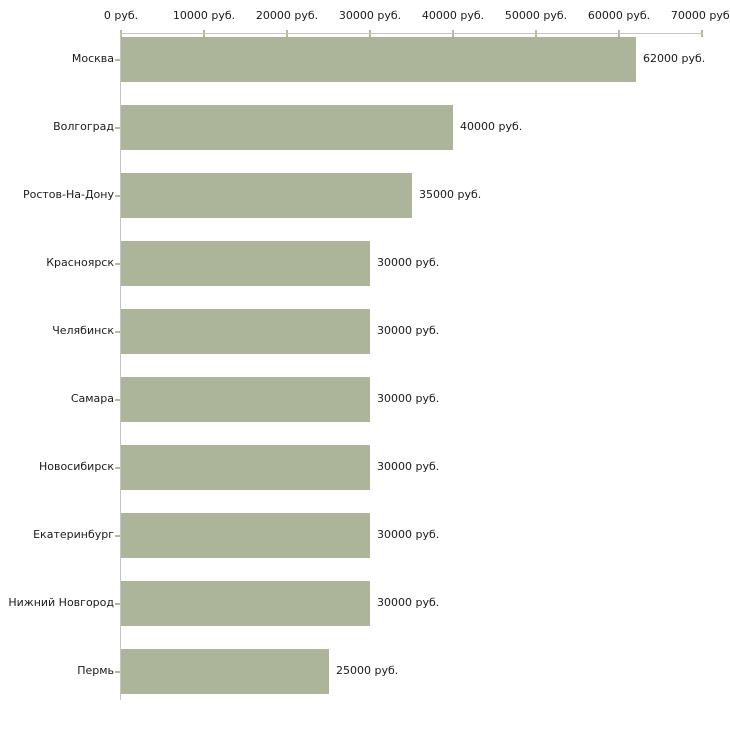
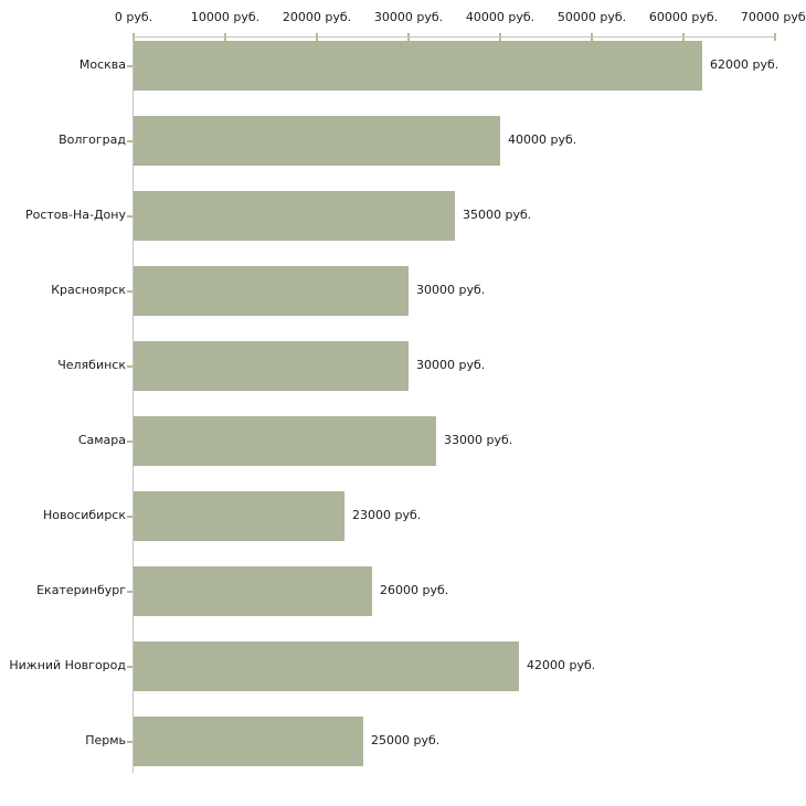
Самара: 30000 -> 33000
Новосибирск: 30000 -> 23000
Екатеринбург: 30000 -> 26000
Нижний Новгород: 30000 -> 42000
